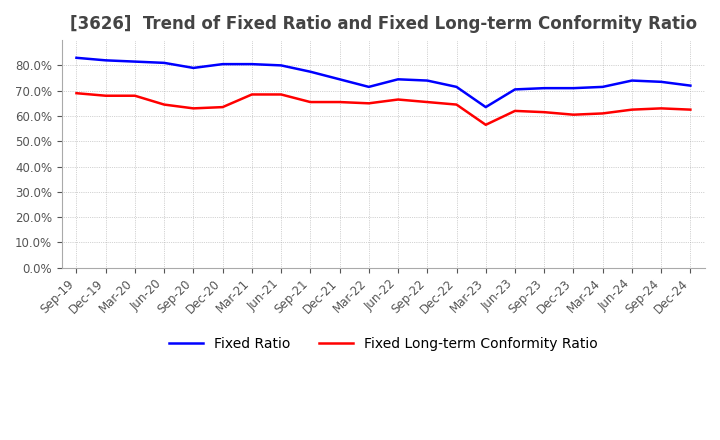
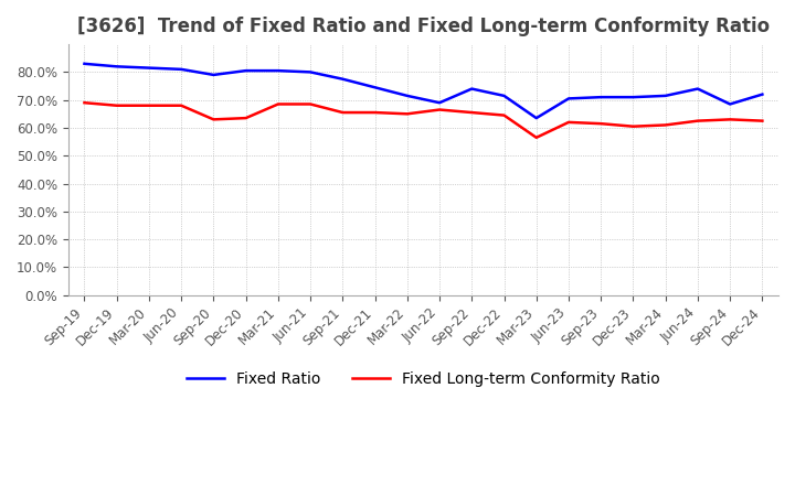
Fixed Long-term Conformity Ratio/Jun-20: 64.5% -> 68.0%
Fixed Ratio/Jun-22: 74.5% -> 69.0%
Fixed Ratio/Sep-24: 73.5% -> 68.5%
